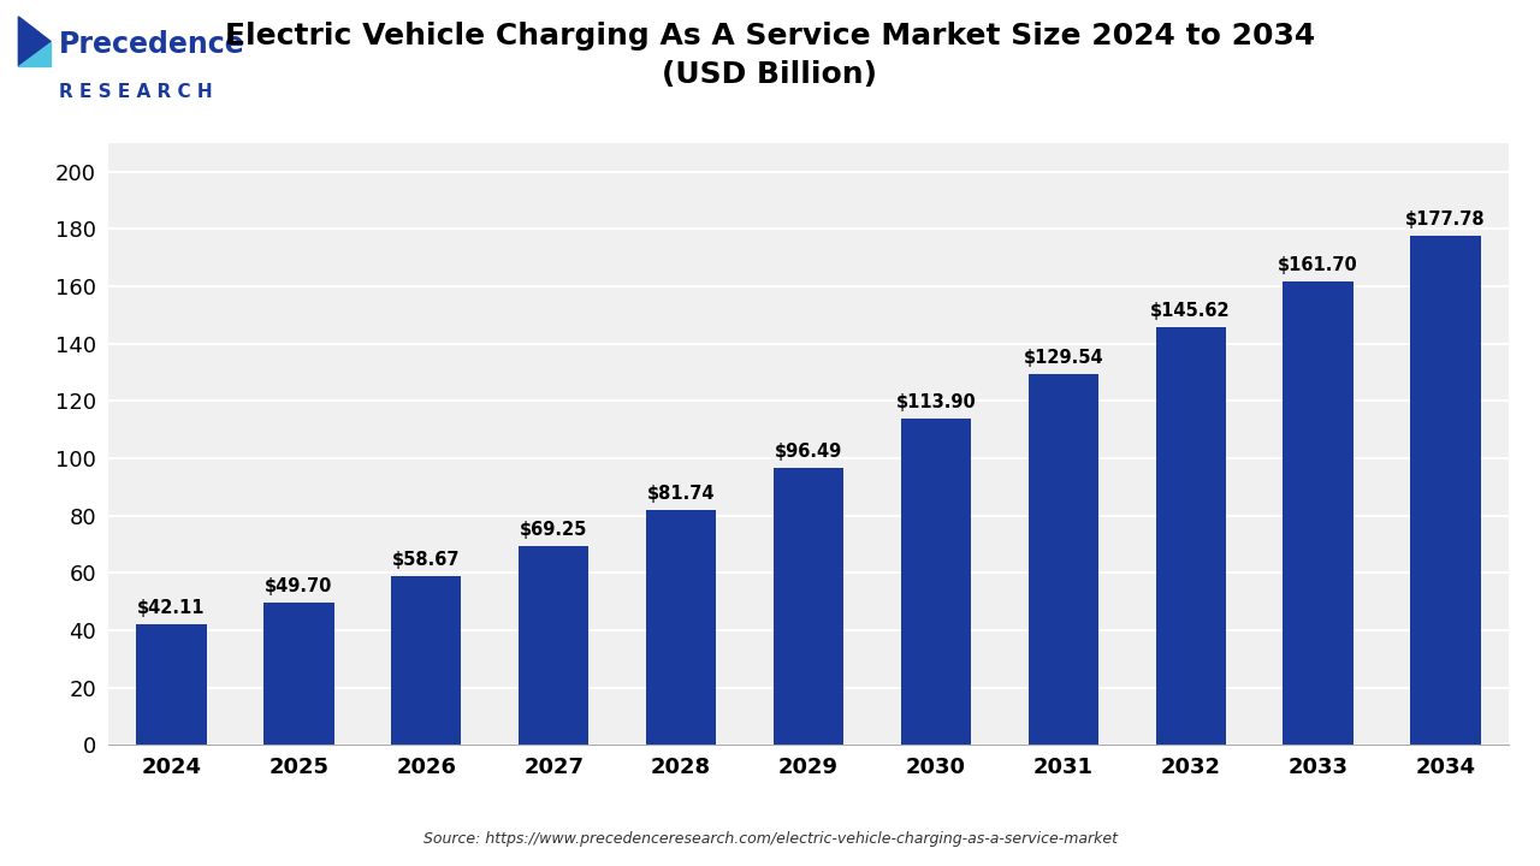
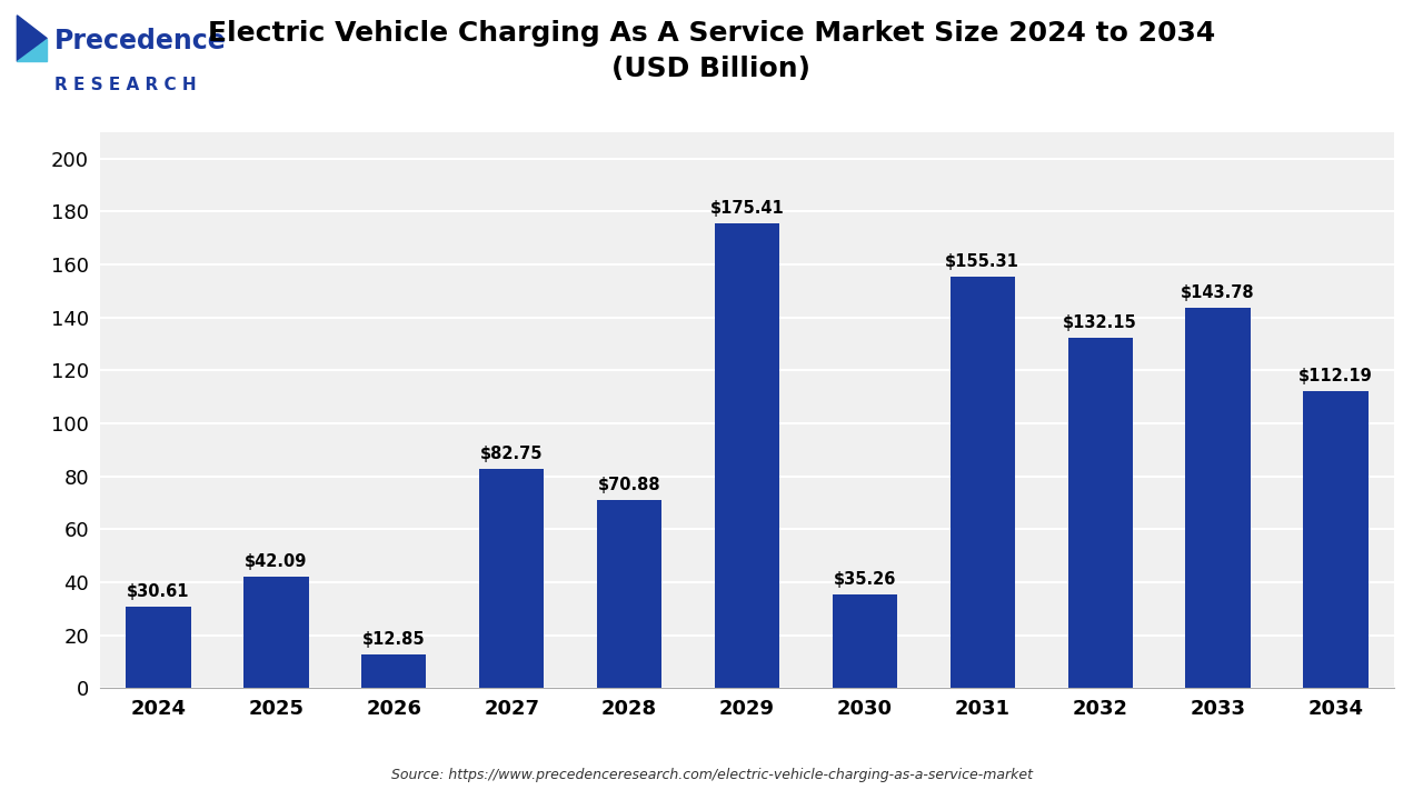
2024: $42.11 -> $30.61
2025: $49.70 -> $42.09
2026: $58.67 -> $12.85
2027: $69.25 -> $82.75
2028: $81.74 -> $70.88
2029: $96.49 -> $175.41
2030: $113.90 -> $35.26
2031: $129.54 -> $155.31
2032: $145.62 -> $132.15
2033: $161.70 -> $143.78
2034: $177.78 -> $112.19
